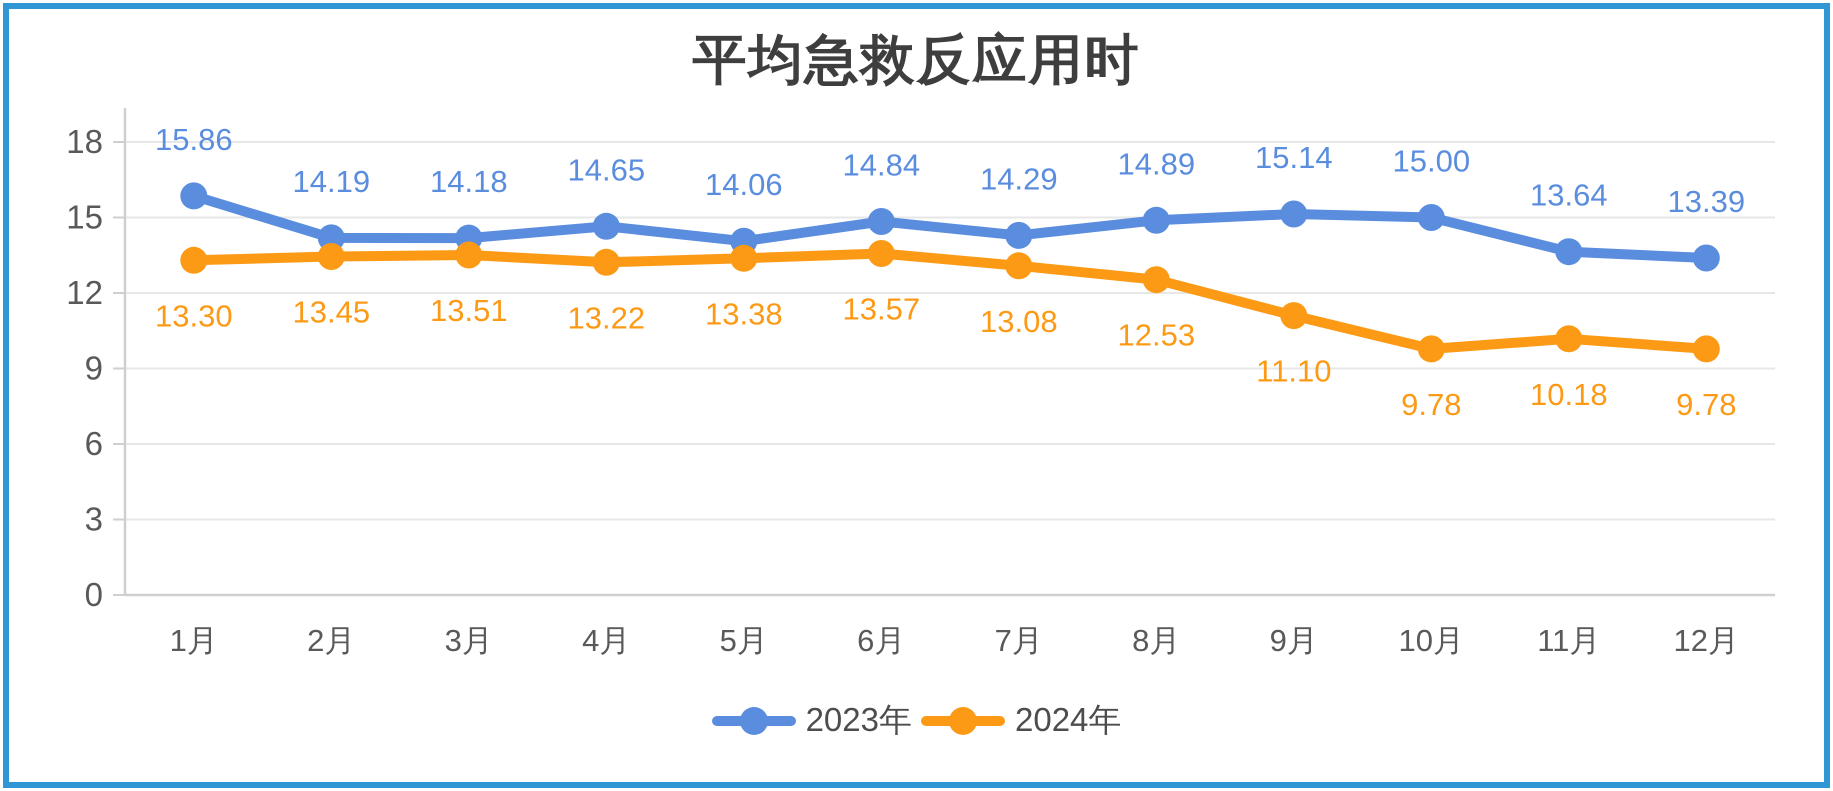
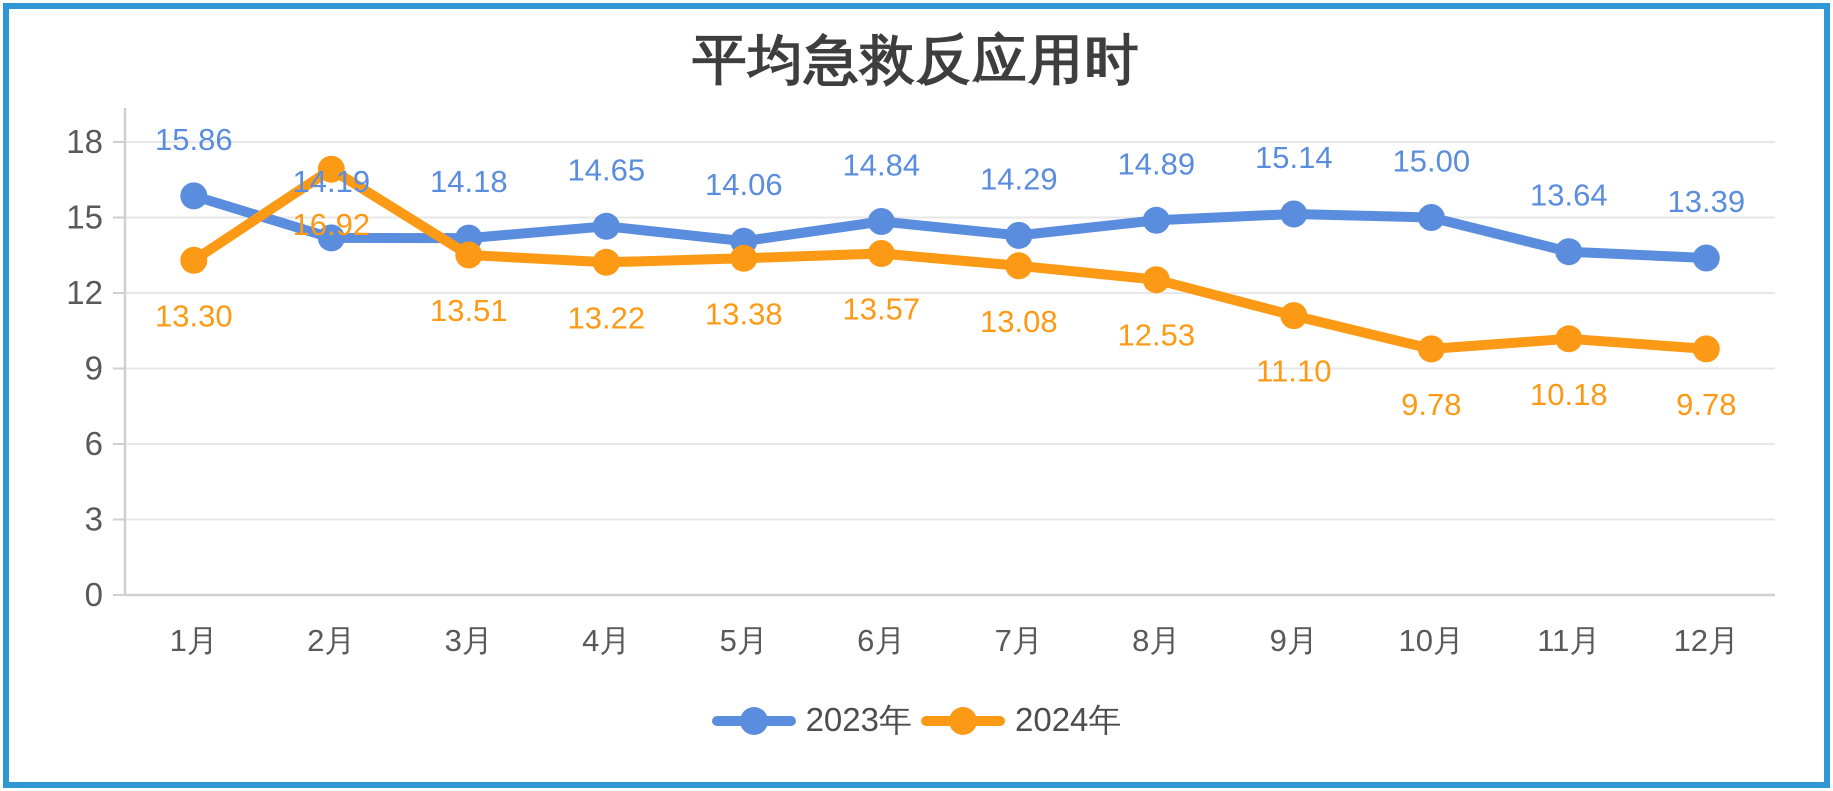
2024年/2月: 13.45 -> 16.92
